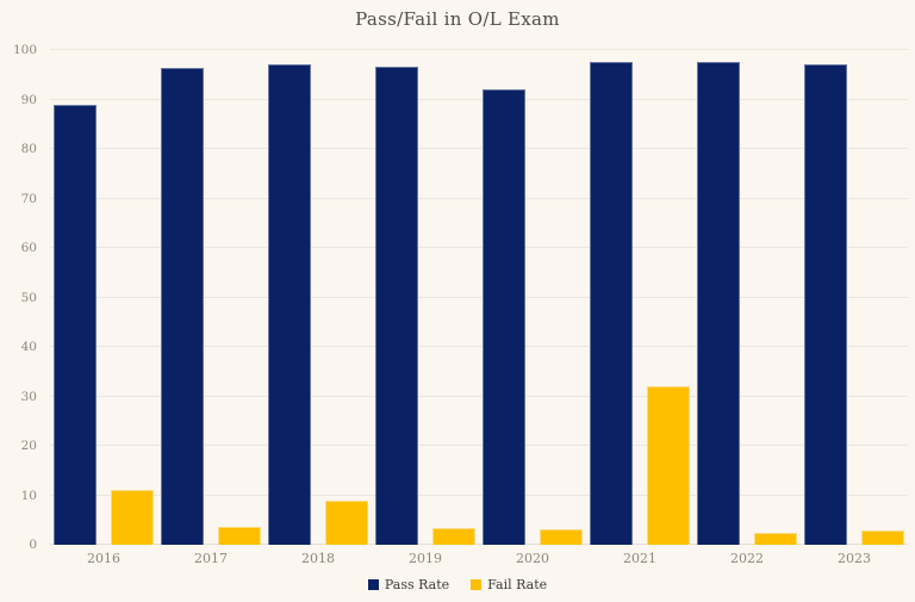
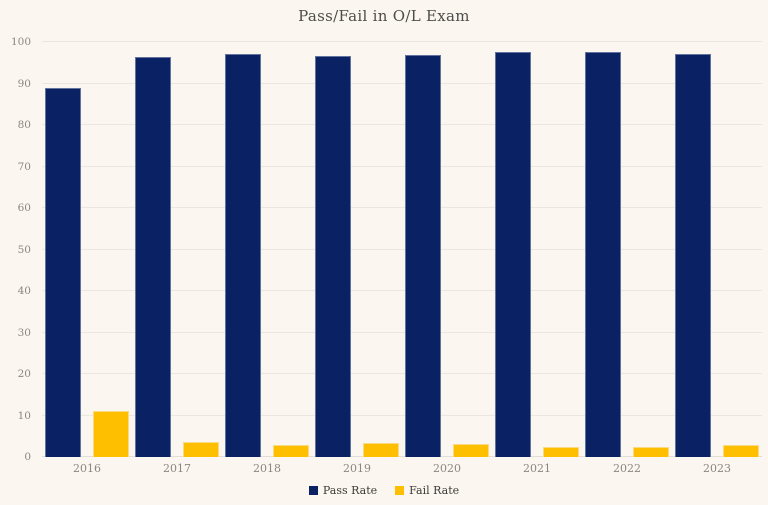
Fail Rate/2018: 9 -> 3
Pass Rate/2020: 92 -> 97
Fail Rate/2021: 32 -> 2
